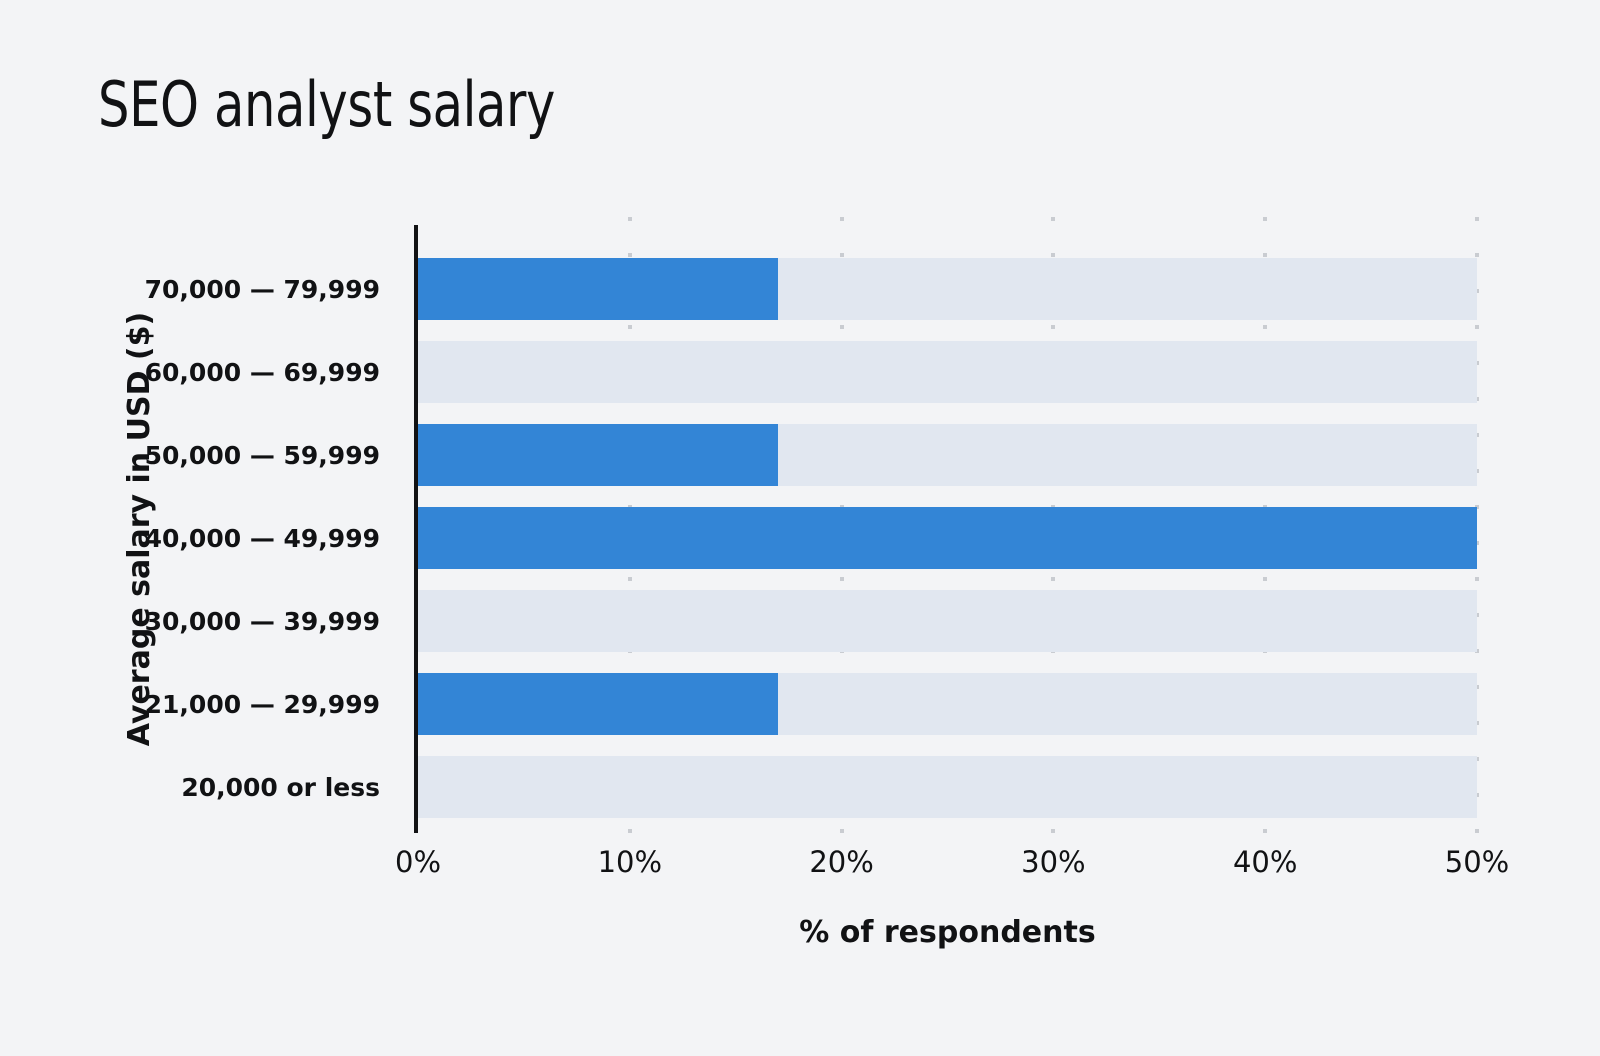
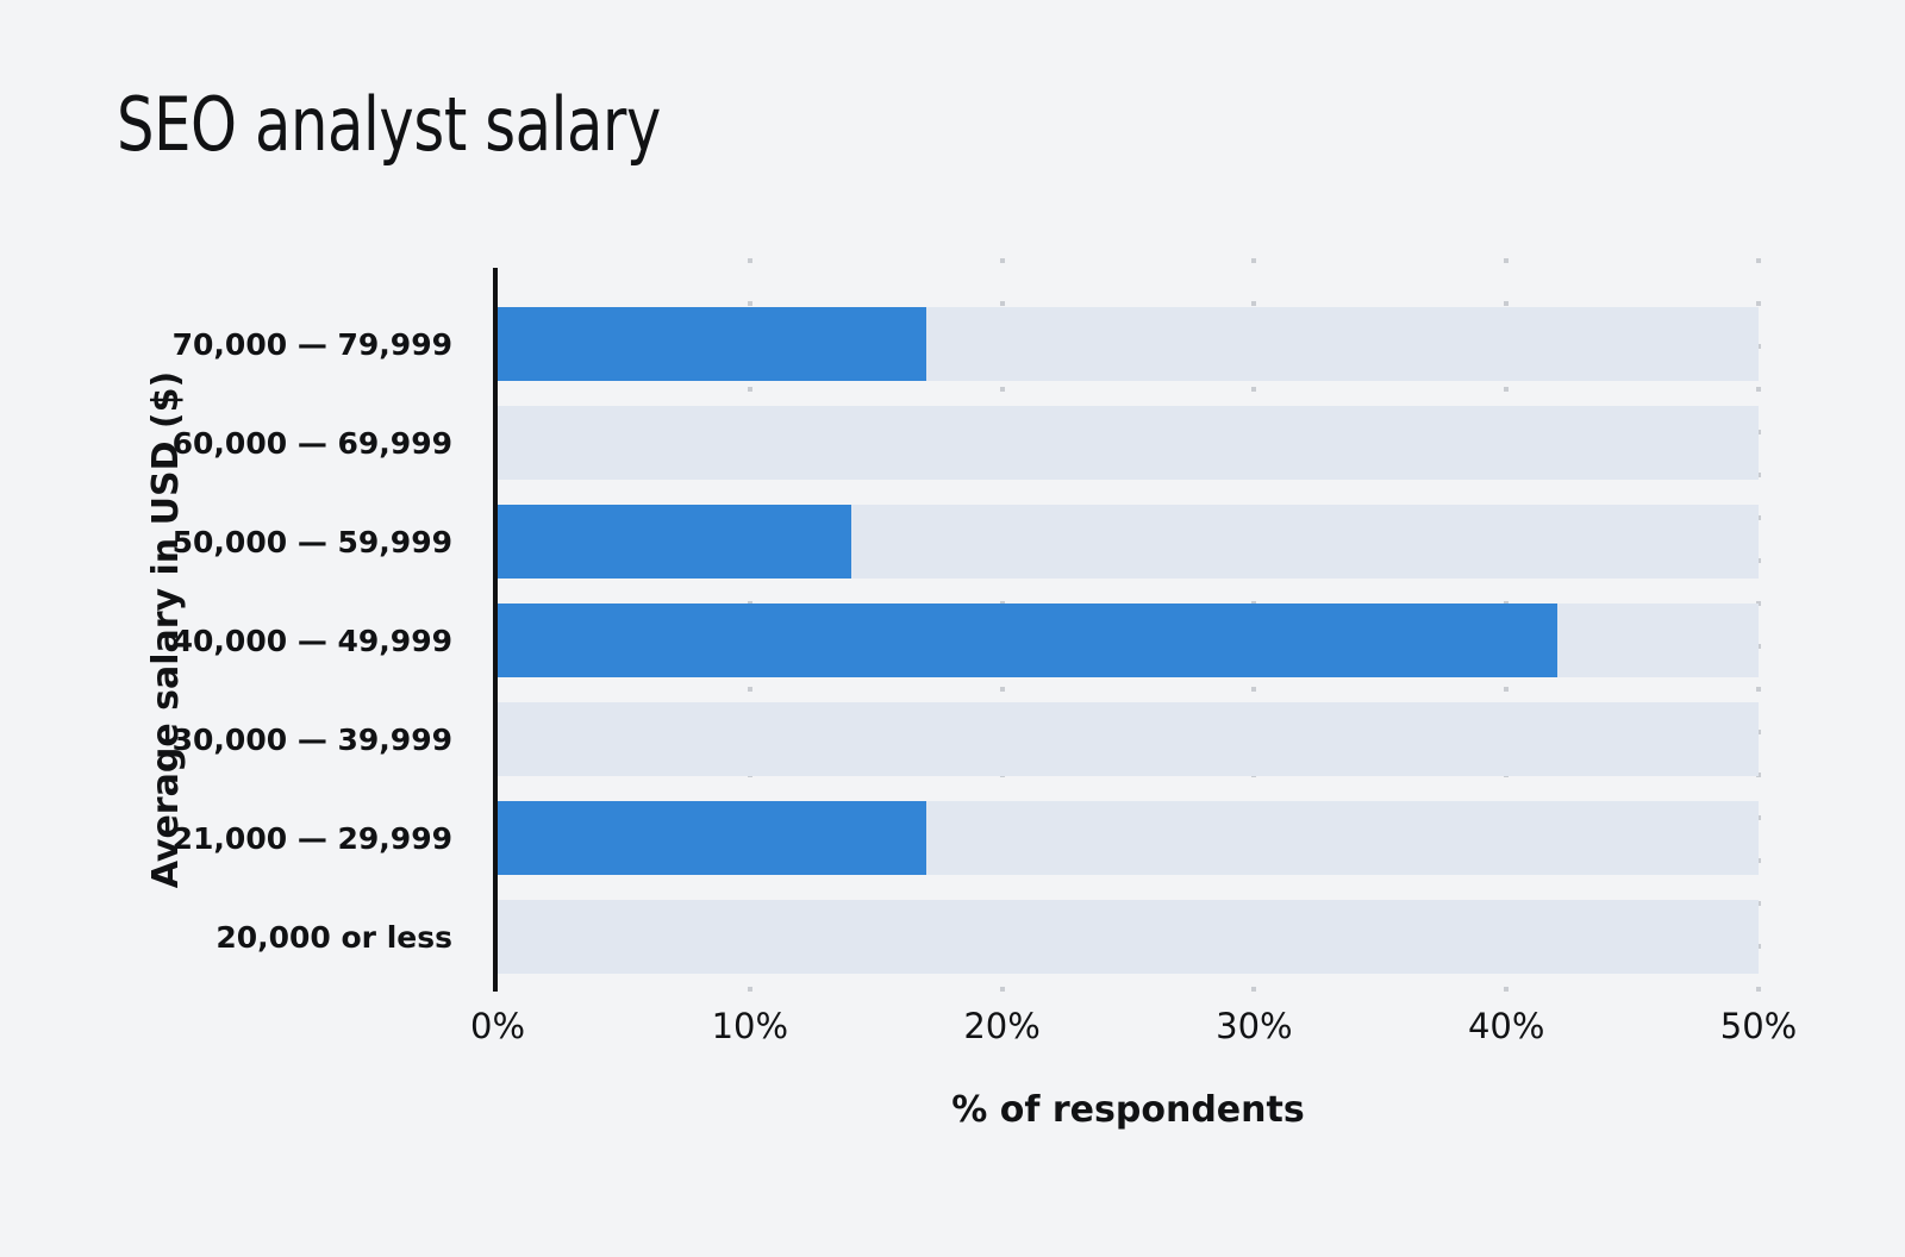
50,000 — 59,999: 17% -> 14%
40,000 — 49,999: 50% -> 42%
